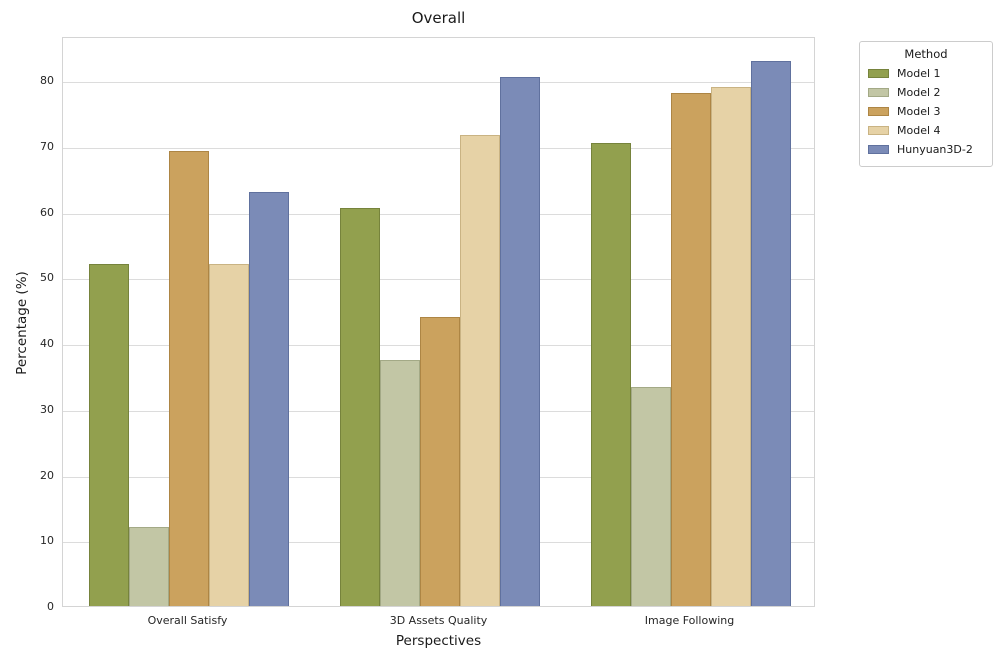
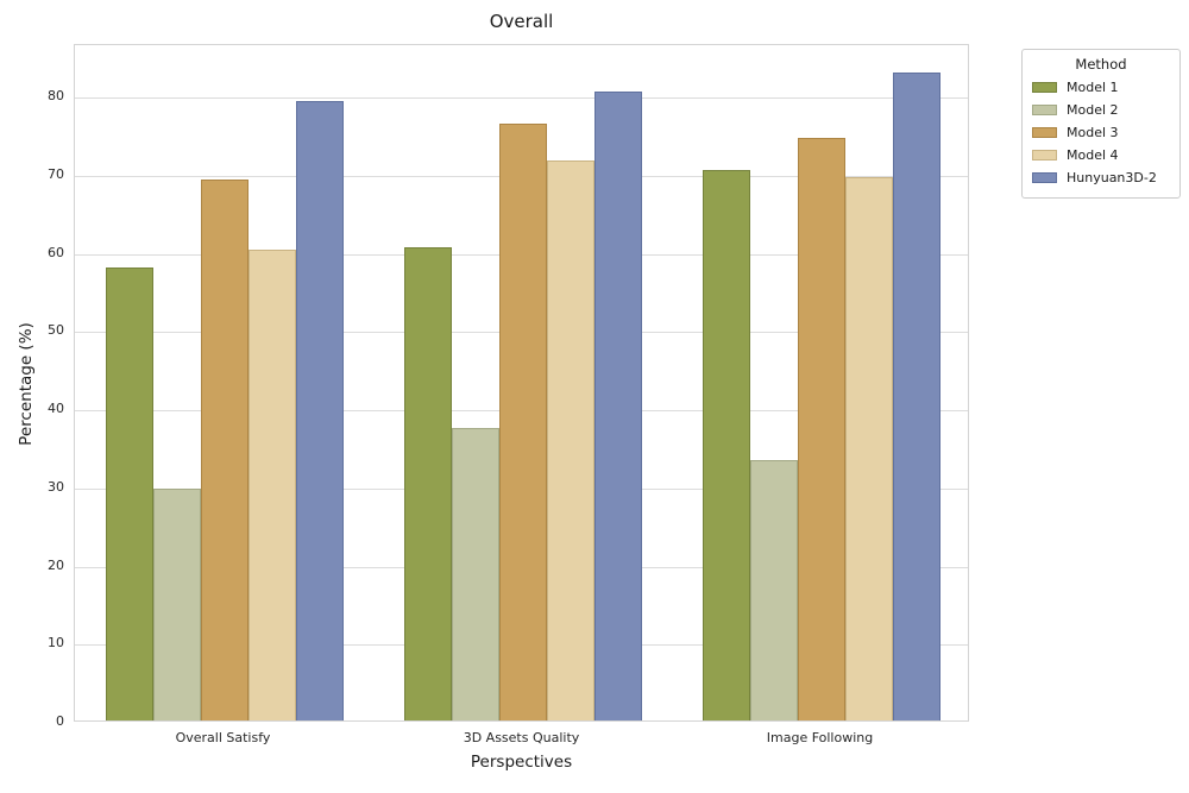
Model 1/Overall Satisfy: 52 -> 58
Model 2/Overall Satisfy: 12 -> 30
Model 4/Overall Satisfy: 52 -> 60
Hunyuan3D-2/Overall Satisfy: 63 -> 79
Model 3/3D Assets Quality: 44 -> 76
Model 3/Image Following: 78 -> 75
Model 4/Image Following: 79 -> 70
